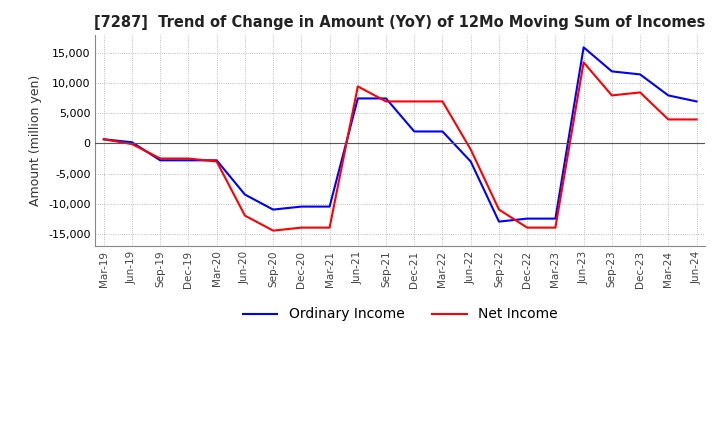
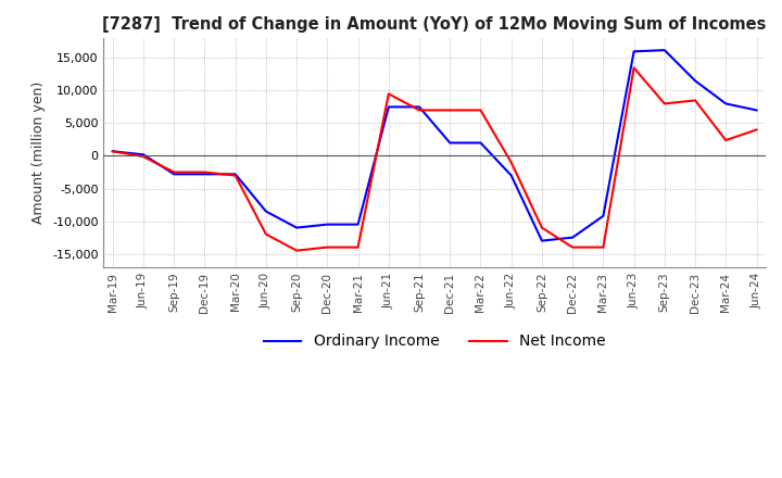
Ordinary Income/Mar-23: -12,500 -> -9,200
Ordinary Income/Sep-23: 12,000 -> 16,200
Net Income/Mar-24: 4,000 -> 2,400
